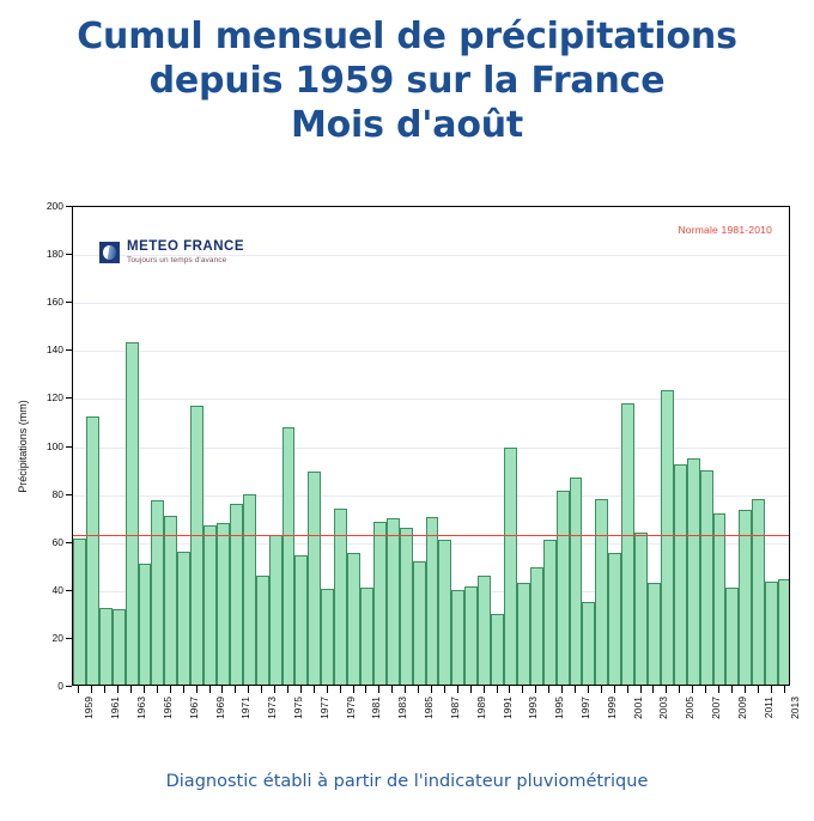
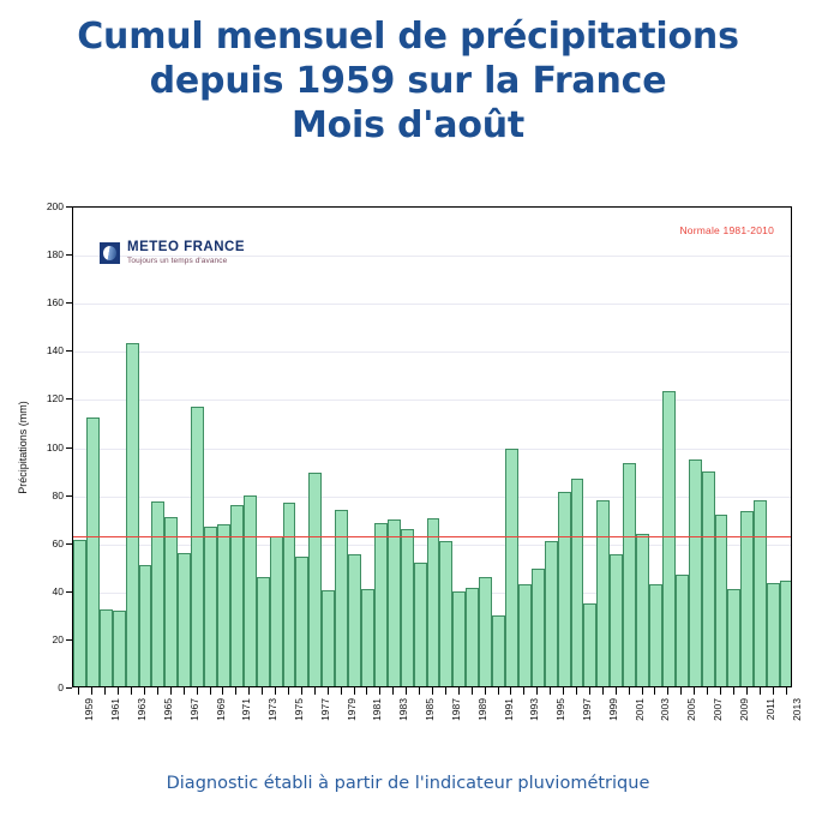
1975: 107 -> 76
2001: 117 -> 93
2005: 92 -> 46
